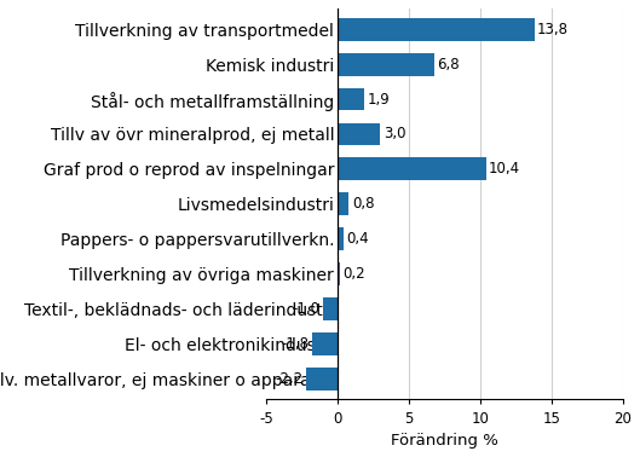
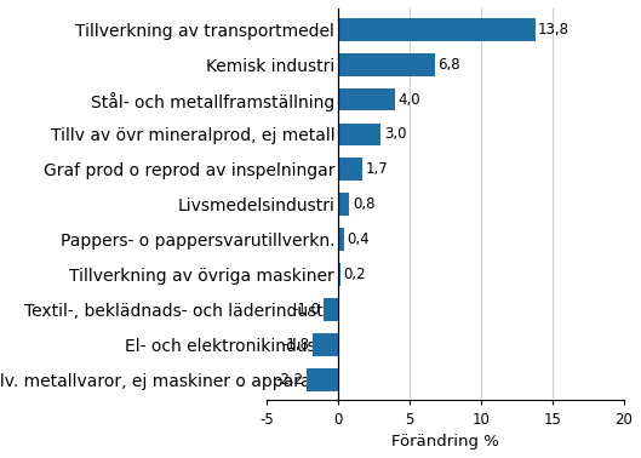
Stål- och metallframställning: 1,9 -> 4,0
Graf prod o reprod av inspelningar: 10,4 -> 1,7
